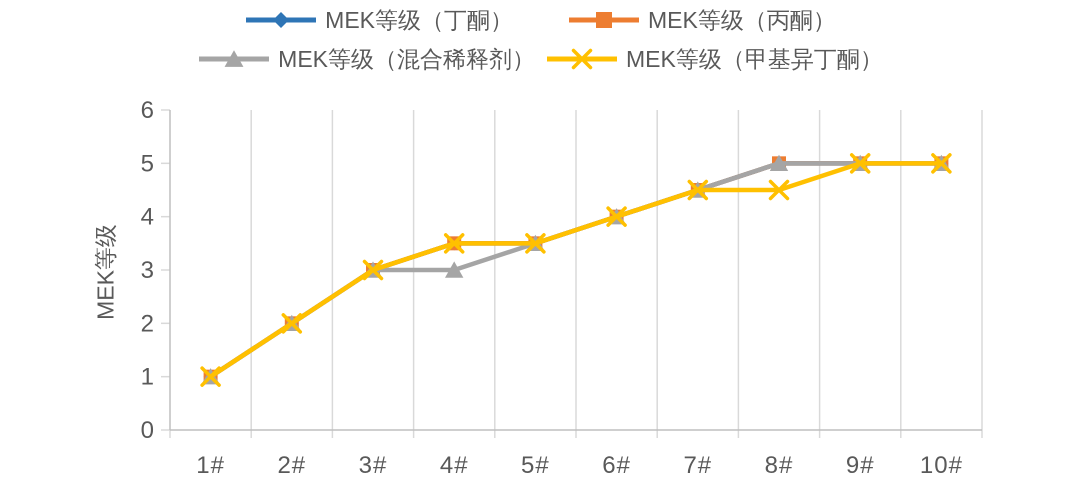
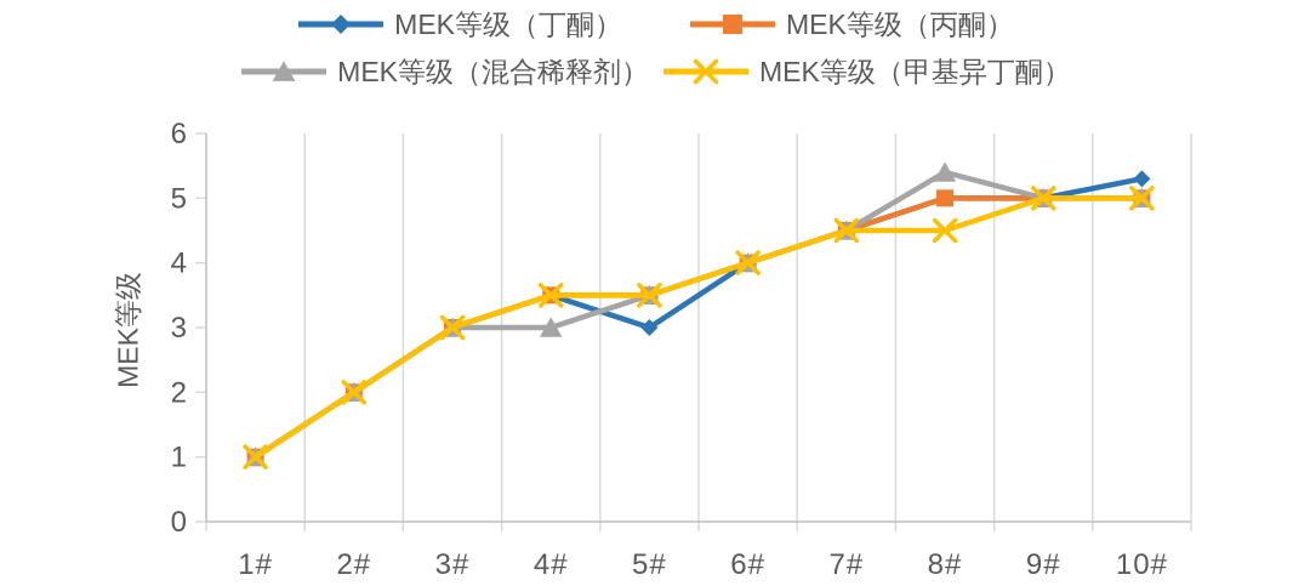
MEK等级（丁酮）/5#: 3.5 -> 3.0
MEK等级（混合稀释剂）/8#: 5.0 -> 5.4
MEK等级（丁酮）/10#: 5.0 -> 5.3
